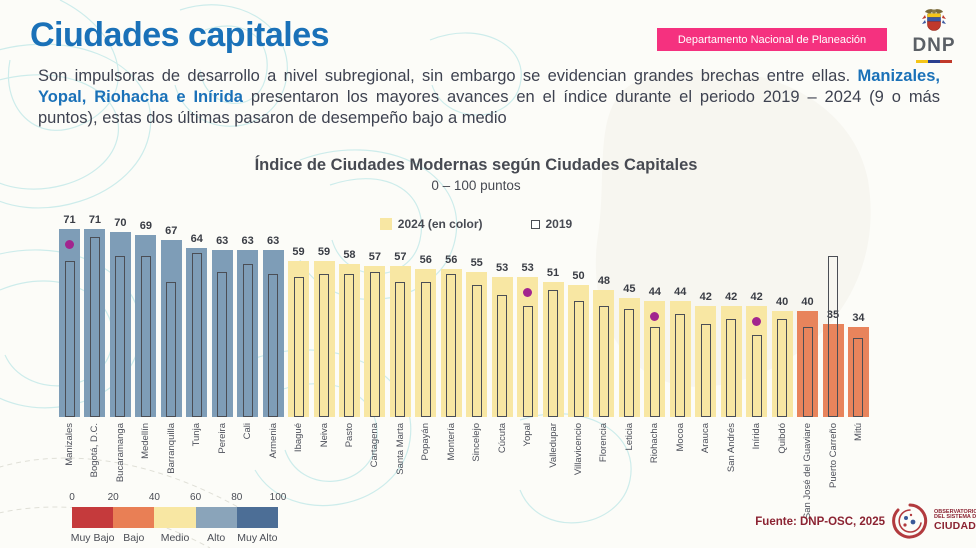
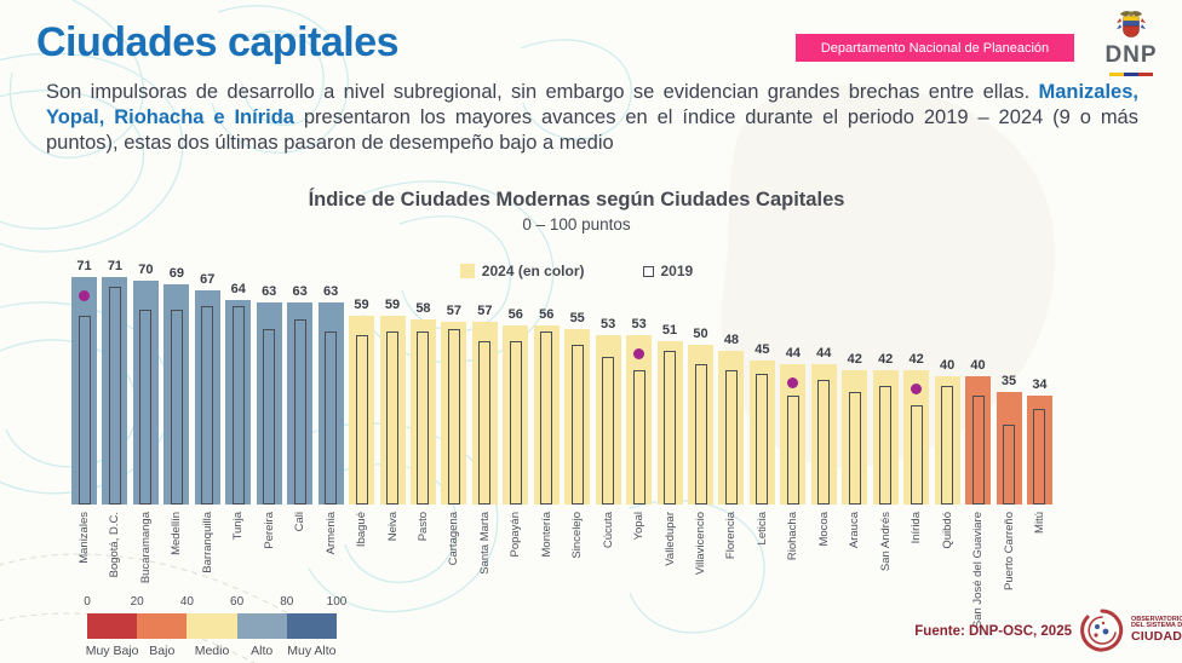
2019/Barranquilla: 51 -> 62
2019/Puerto Carreño: 61 -> 25
